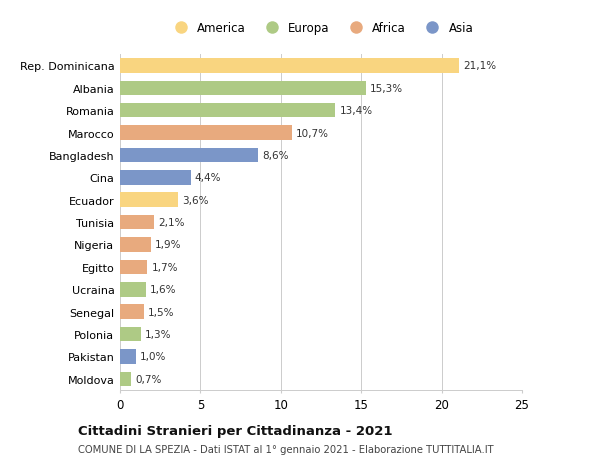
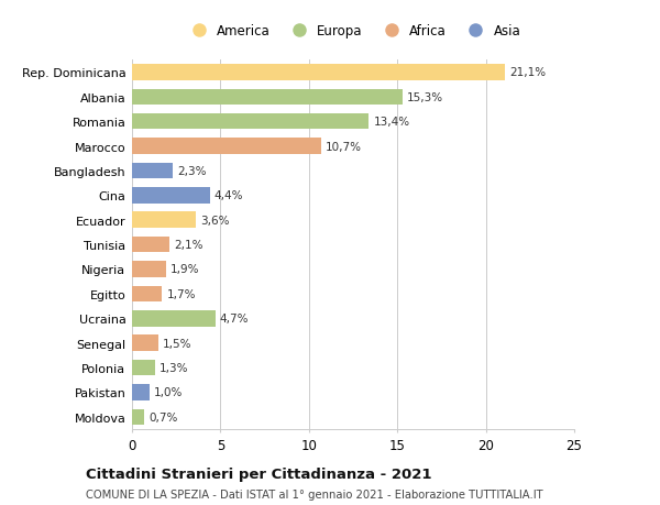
Bangladesh: 8,6% -> 2,3%
Ucraina: 1,6% -> 4,7%
